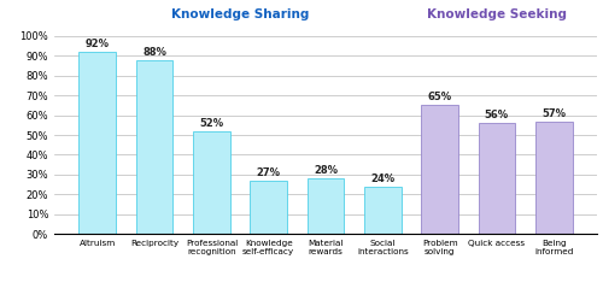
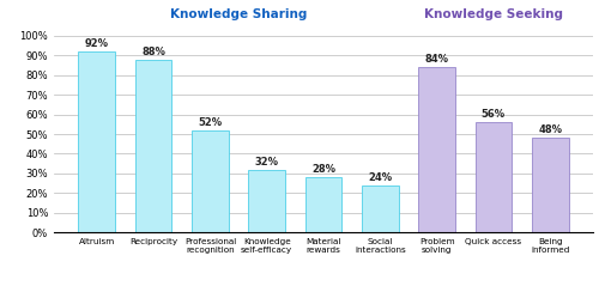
Knowledge self-efficacy: 27% -> 32%
Problem solving: 65% -> 84%
Being informed: 57% -> 48%
